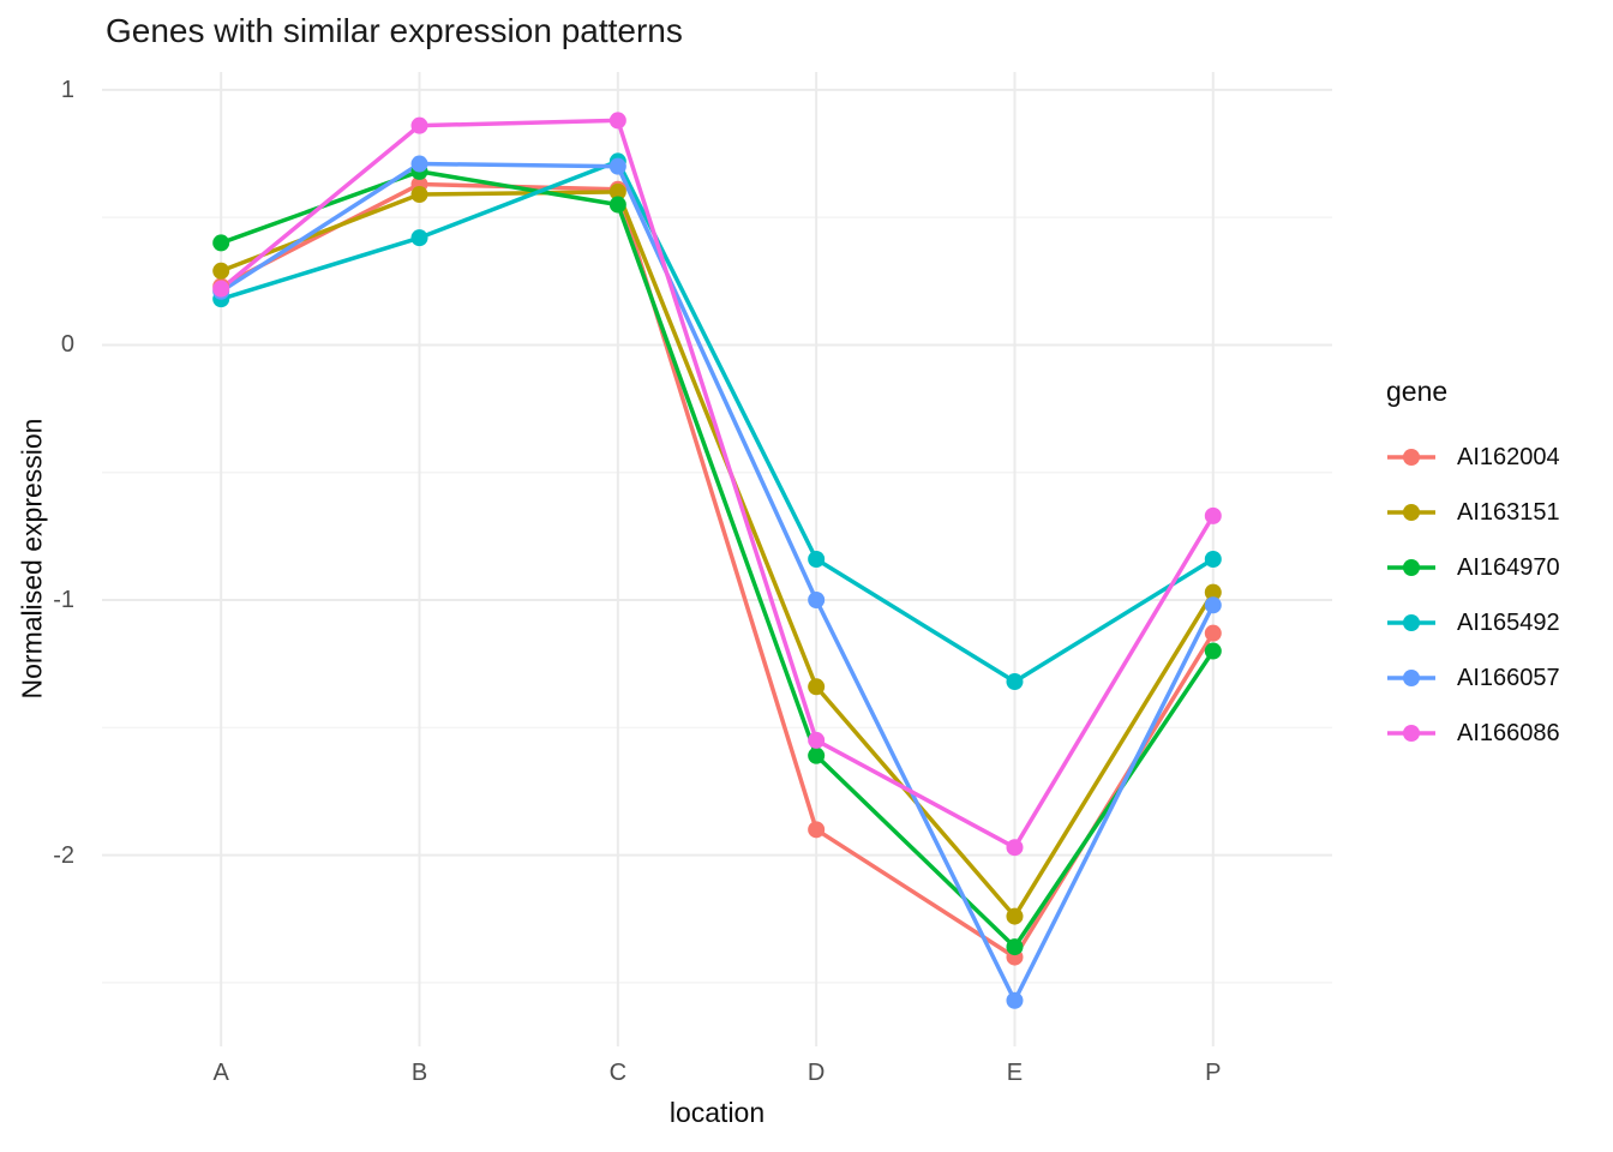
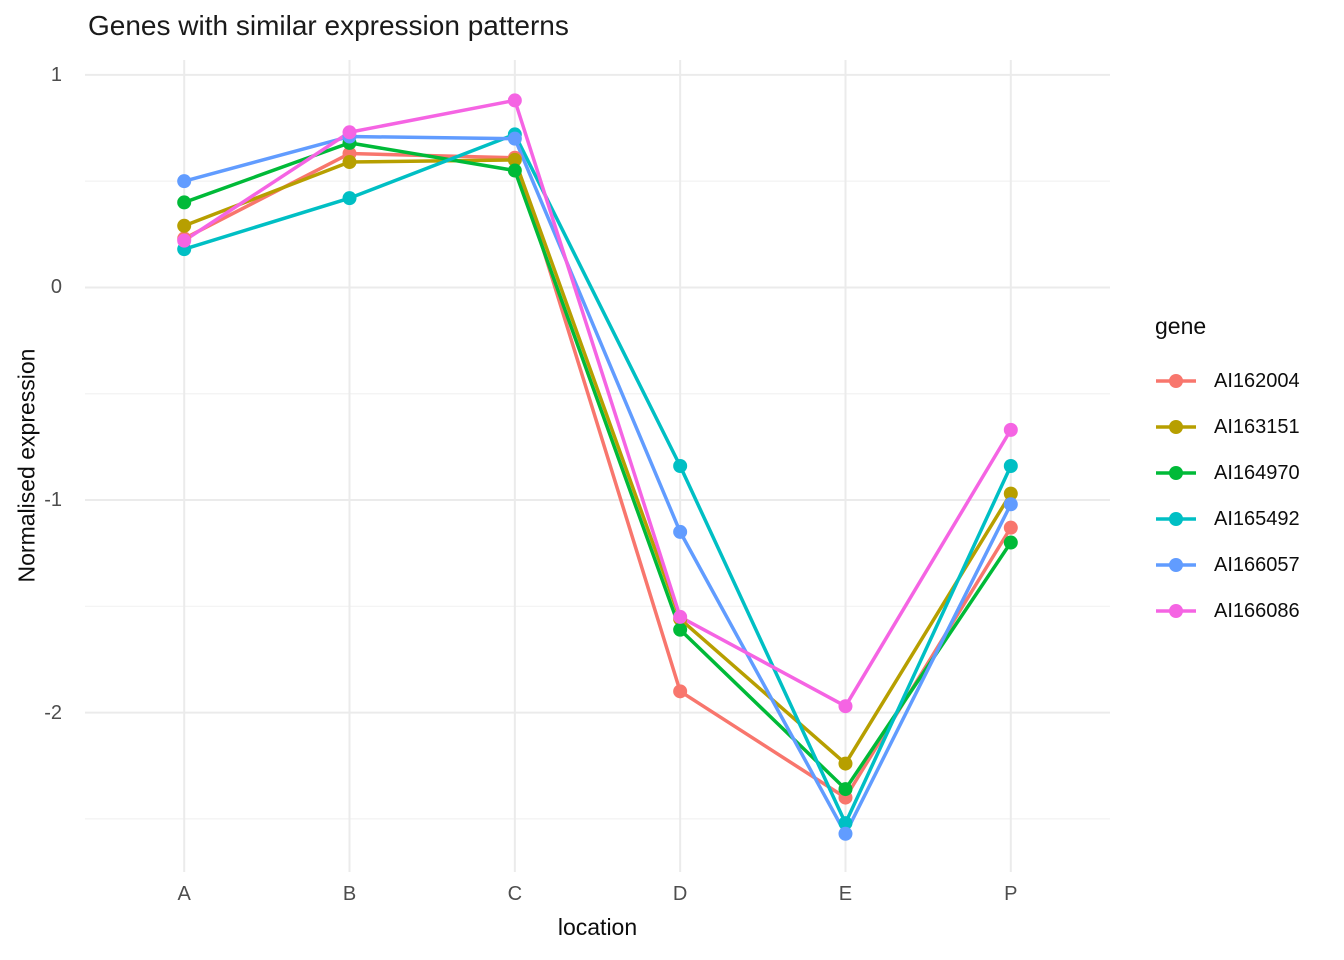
AI166057/A: 0.21 -> 0.50
AI166086/B: 0.86 -> 0.73
AI163151/D: -1.34 -> -1.56
AI166057/D: -1.00 -> -1.15
AI165492/E: -1.32 -> -2.52
